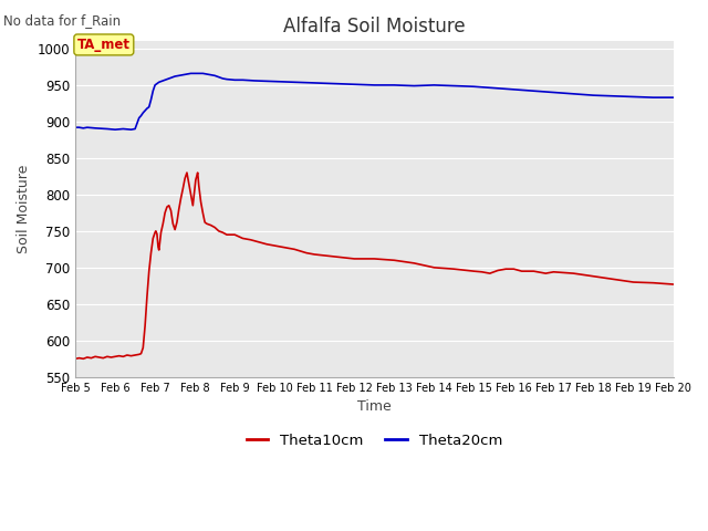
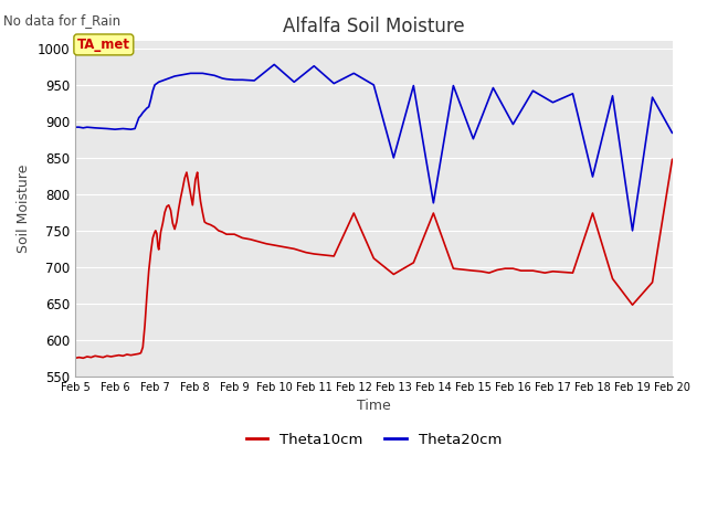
Theta20cm/Feb 10: 955 -> 978
Theta20cm/Feb 11: 953 -> 976
Theta10cm/Feb 12: 712 -> 774
Theta20cm/Feb 12: 951 -> 966
Theta10cm/Feb 13: 710 -> 690
Theta20cm/Feb 13: 950 -> 850
Theta10cm/Feb 14: 700 -> 774
Theta20cm/Feb 14: 950 -> 788
Theta20cm/Feb 15: 948 -> 876
Theta20cm/Feb 16: 944 -> 896
Theta20cm/Feb 17: 940 -> 926
Theta10cm/Feb 18: 688 -> 774
Theta20cm/Feb 18: 936 -> 824
Theta10cm/Feb 19: 680 -> 648
Theta20cm/Feb 19: 934 -> 750
Theta10cm/Feb 20: 677 -> 848
Theta20cm/Feb 20: 933 -> 884
